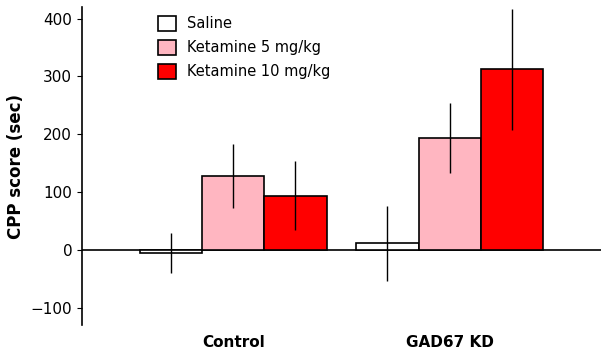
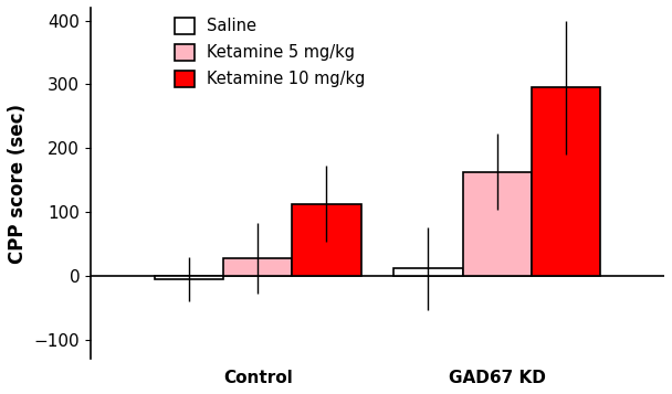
Ketamine 5 mg/kg/Control: 128 -> 28
Ketamine 10 mg/kg/Control: 94 -> 113
Ketamine 5 mg/kg/GAD67 KD: 194 -> 163
Ketamine 10 mg/kg/GAD67 KD: 312 -> 295
